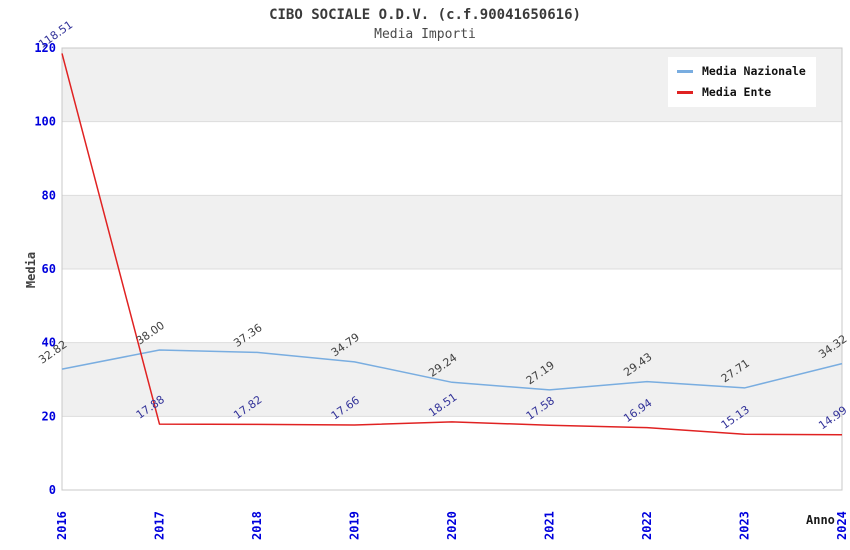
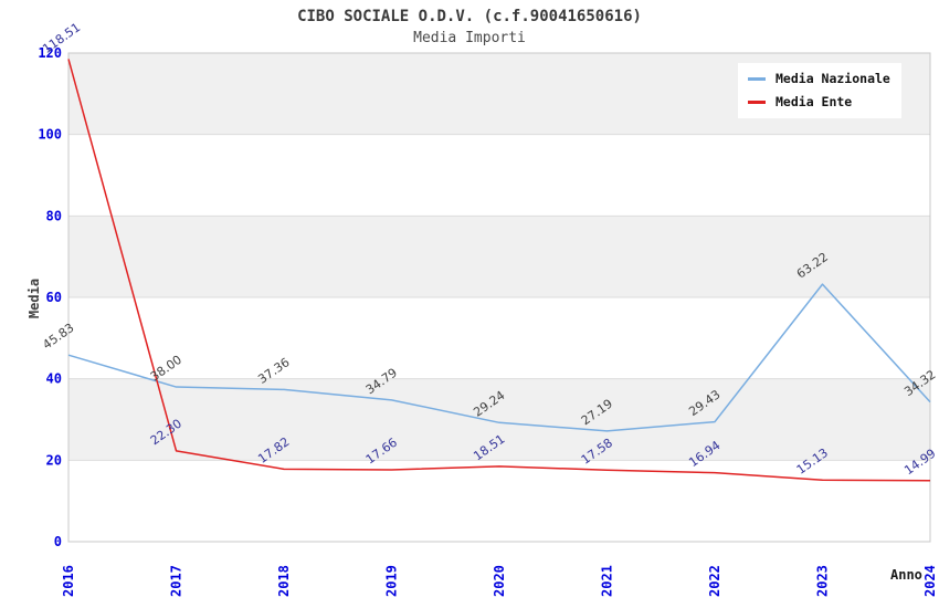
Media Nazionale/2016: 32.82 -> 45.83
Media Ente/2017: 17.88 -> 22.30
Media Nazionale/2023: 27.71 -> 63.22
